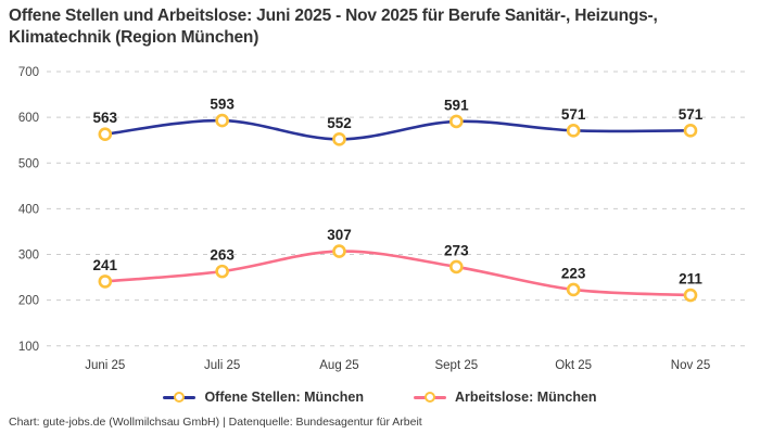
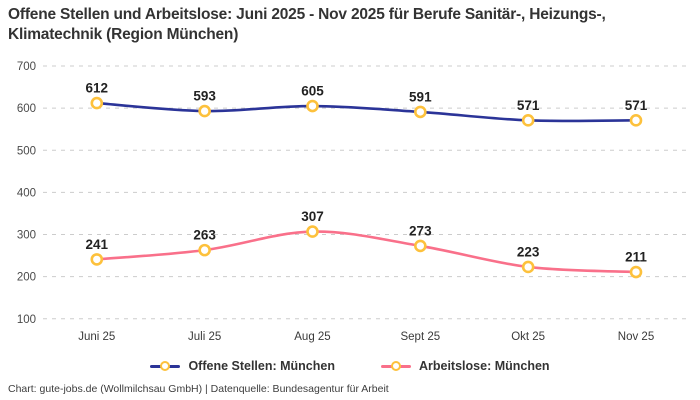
Offene Stellen: München/Juni 25: 563 -> 612
Offene Stellen: München/Aug 25: 552 -> 605
